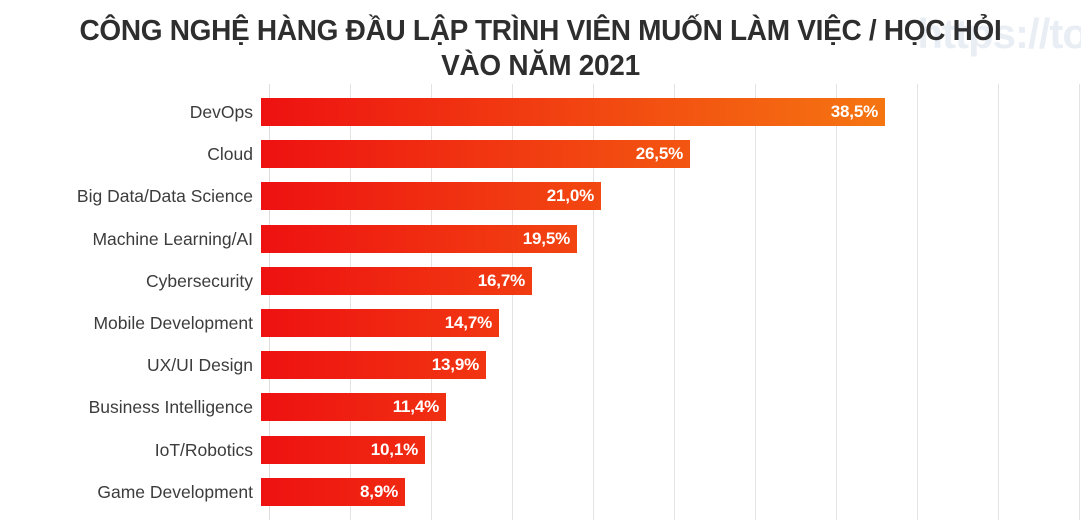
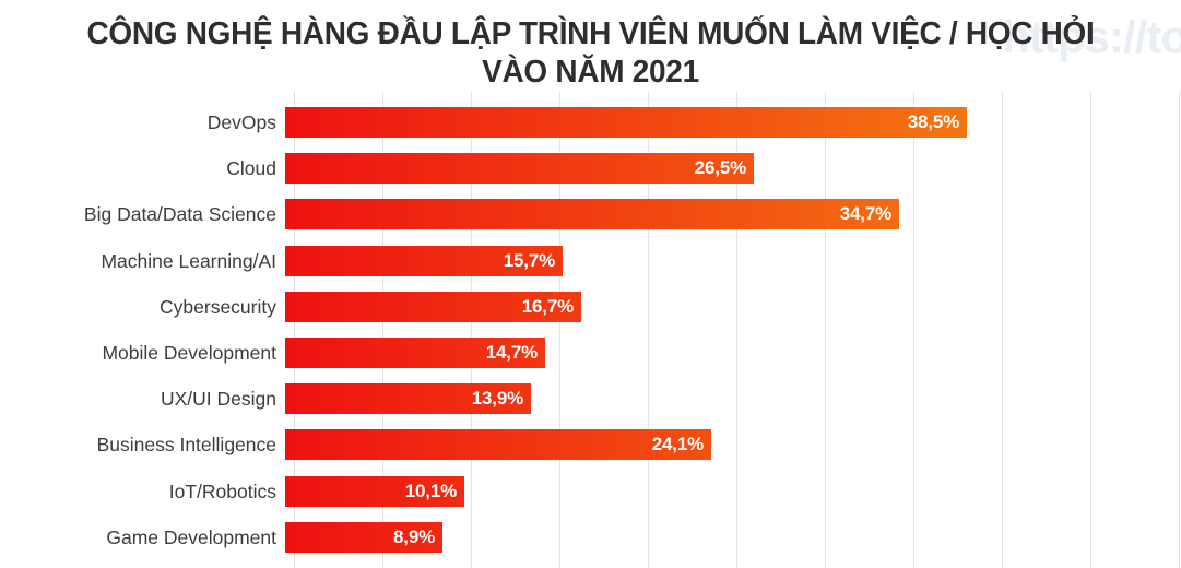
Big Data/Data Science: 21,0% -> 34,7%
Machine Learning/AI: 19,5% -> 15,7%
Business Intelligence: 11,4% -> 24,1%
